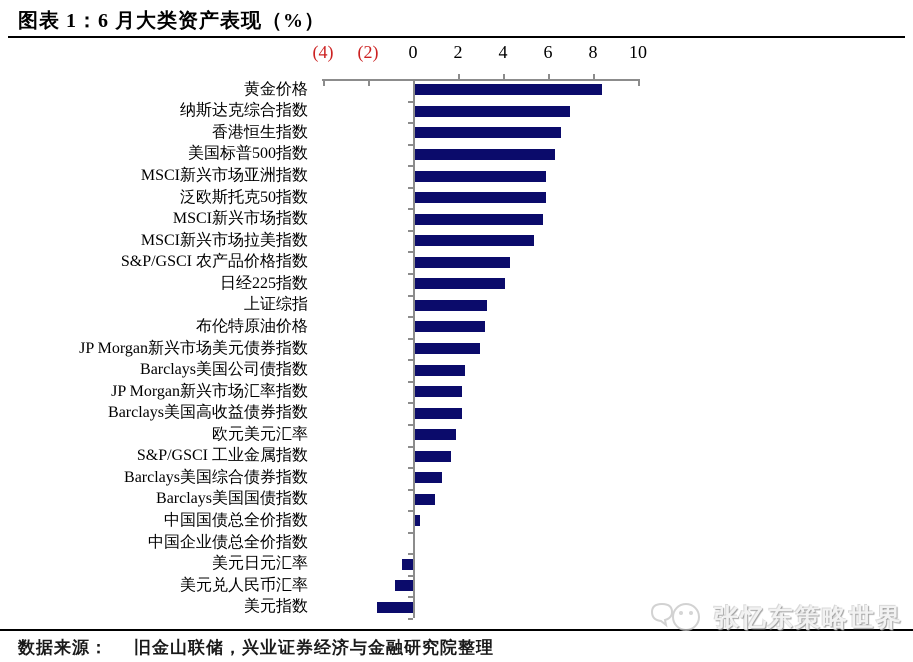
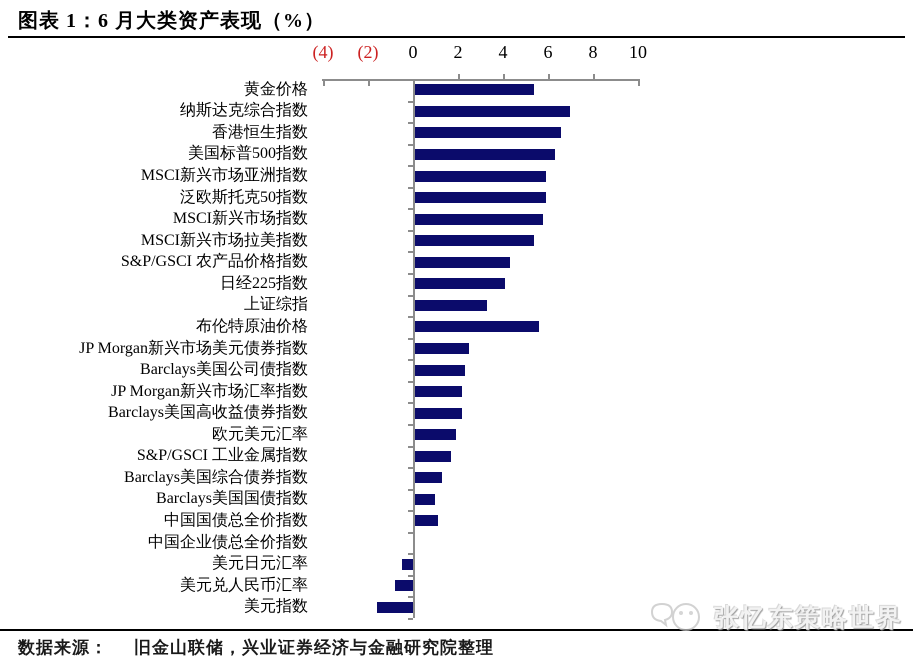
黄金价格: 8.3 -> 5.3
布伦特原油价格: 3.1 -> 5.5
JP Morgan新兴市场美元债券指数: 2.9 -> 2.4
中国国债总全价指数: 0.2 -> 1.0
